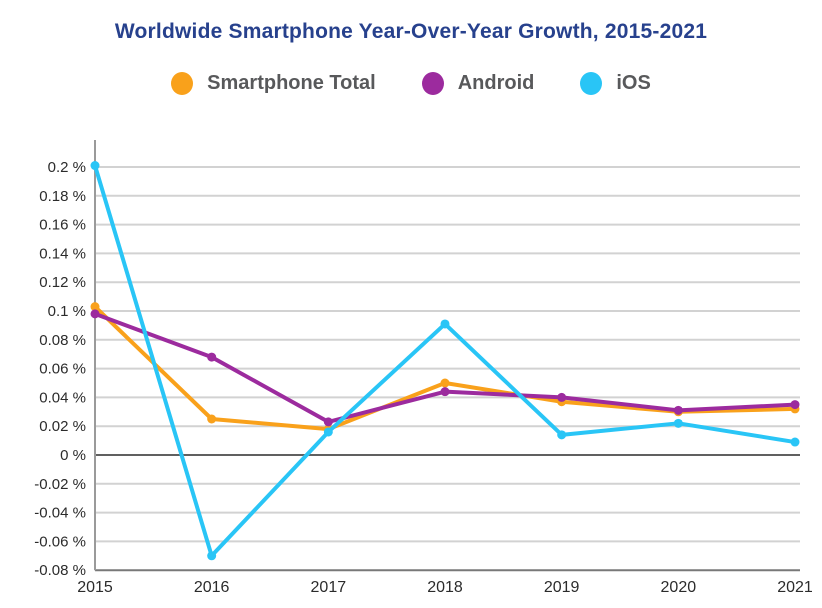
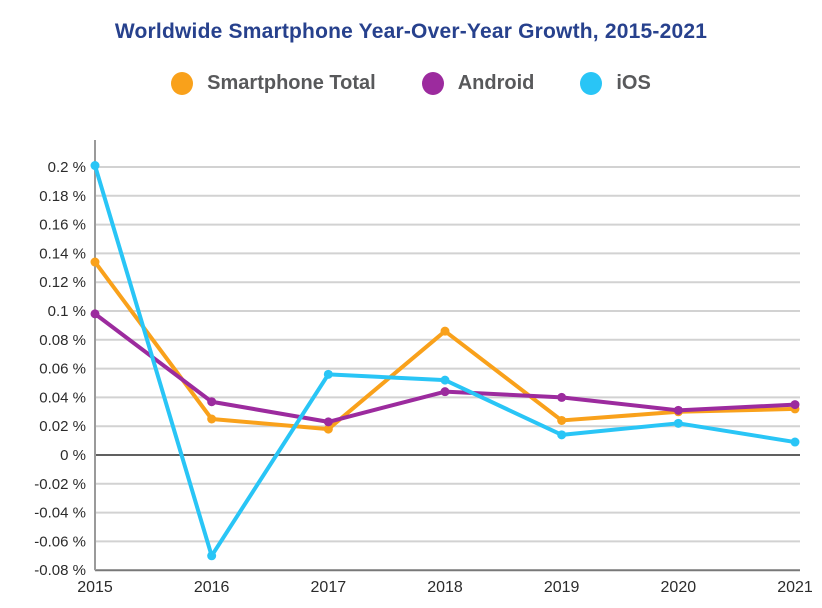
Smartphone Total/2015: 0.103% -> 0.134%
Android/2016: 0.068% -> 0.037%
iOS/2017: 0.016% -> 0.056%
Smartphone Total/2018: 0.050% -> 0.086%
iOS/2018: 0.091% -> 0.052%
Smartphone Total/2019: 0.037% -> 0.024%
